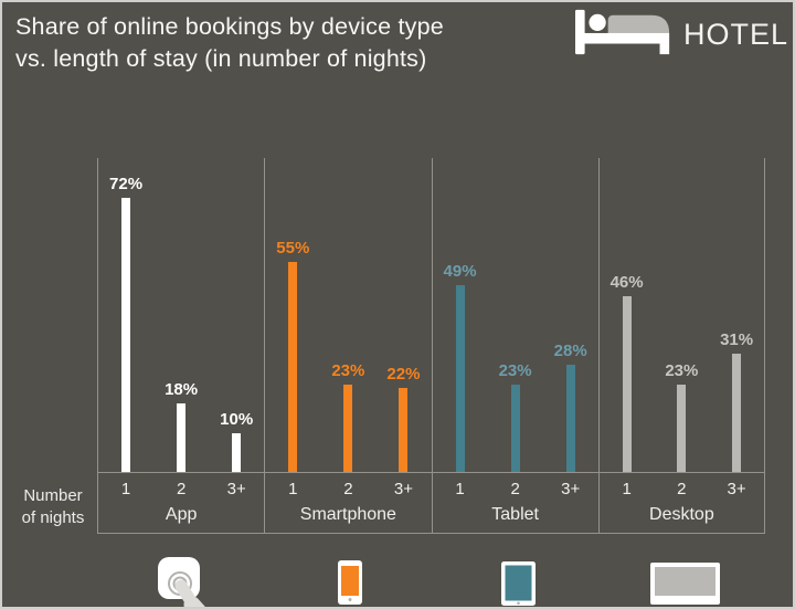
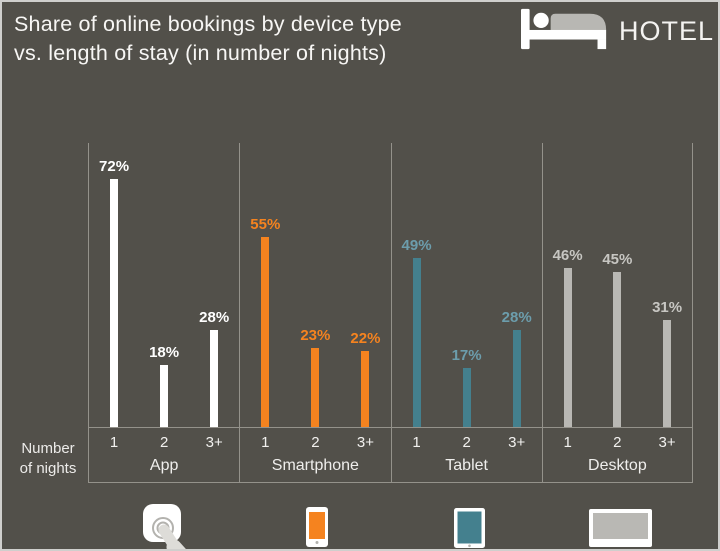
Tablet/2: 23% -> 17%
Desktop/2: 23% -> 45%
App/3+: 10% -> 28%
